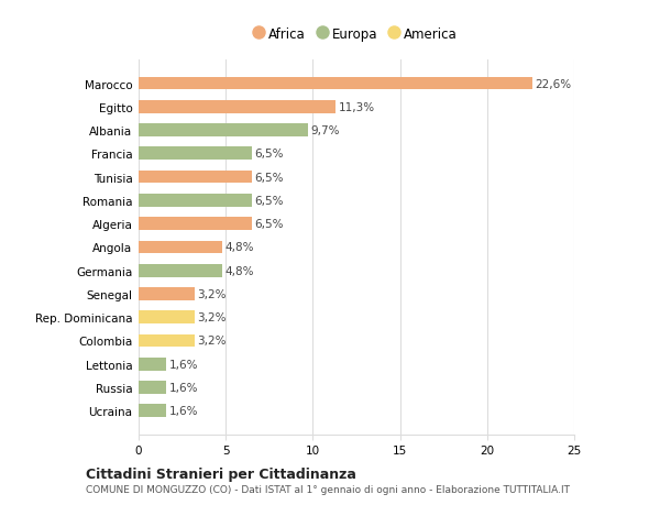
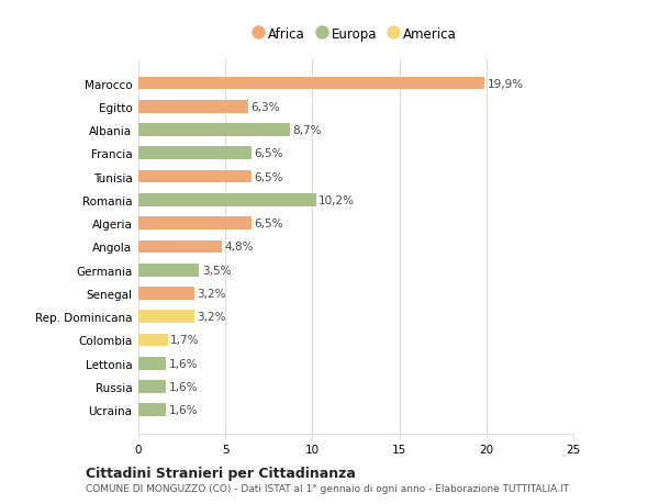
Marocco: 22,6% -> 19,9%
Egitto: 11,3% -> 6,3%
Albania: 9,7% -> 8,7%
Romania: 6,5% -> 10,2%
Germania: 4,8% -> 3,5%
Colombia: 3,2% -> 1,7%
